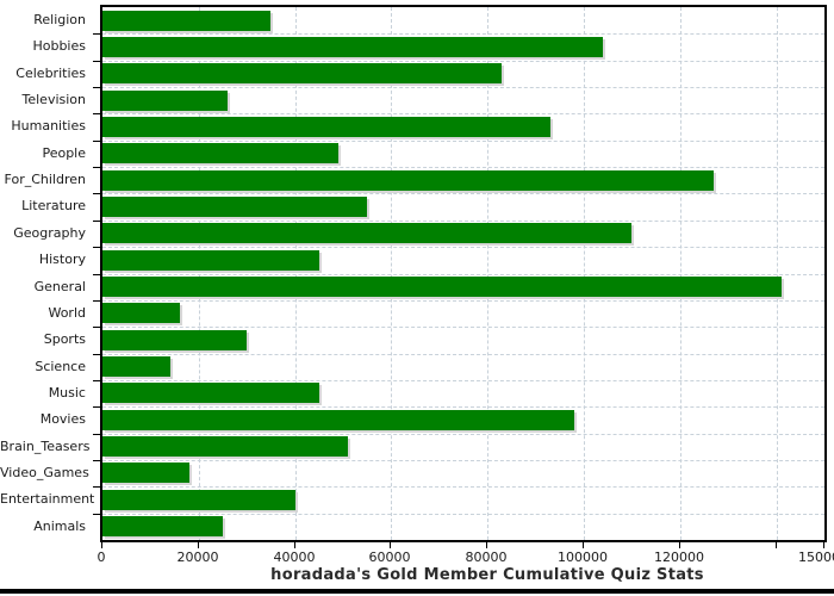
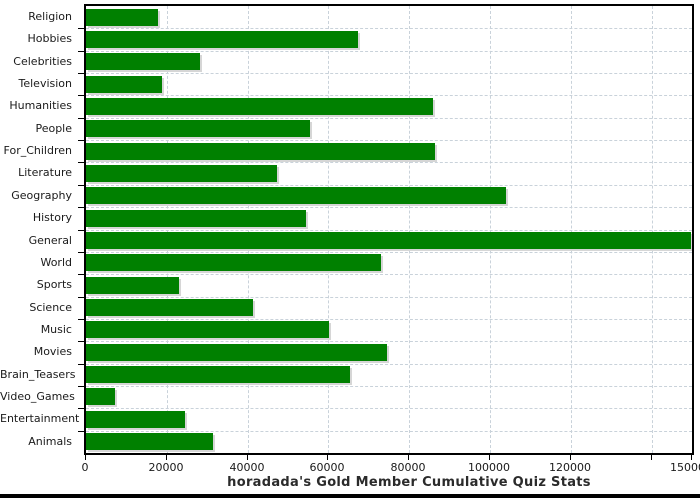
Religion: 35000 -> 18000
Hobbies: 104000 -> 67000
Celebrities: 83000 -> 28000
Television: 26000 -> 19000
Humanities: 93000 -> 86000
People: 49000 -> 55000
For_Children: 127000 -> 86000
Literature: 55000 -> 47000
Geography: 110000 -> 104000
History: 45000 -> 54000
General: 141000 -> 150000
World: 16000 -> 73000
Sports: 30000 -> 23000
Science: 14000 -> 41000
Music: 45000 -> 60000
Movies: 98000 -> 75000
Brain_Teasers: 51000 -> 65000
Video_Games: 18000 -> 7000
Entertainment: 40000 -> 24000
Animals: 25000 -> 32000
